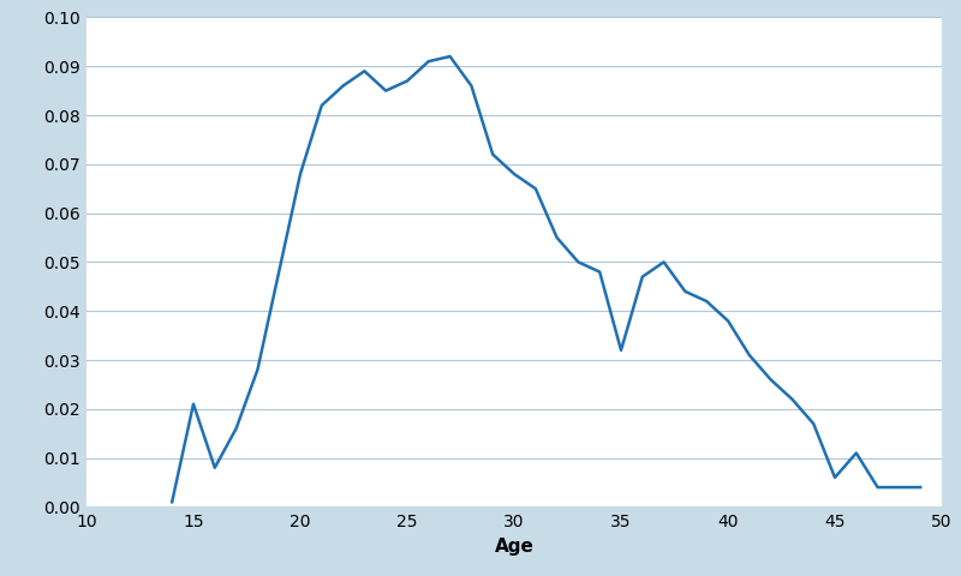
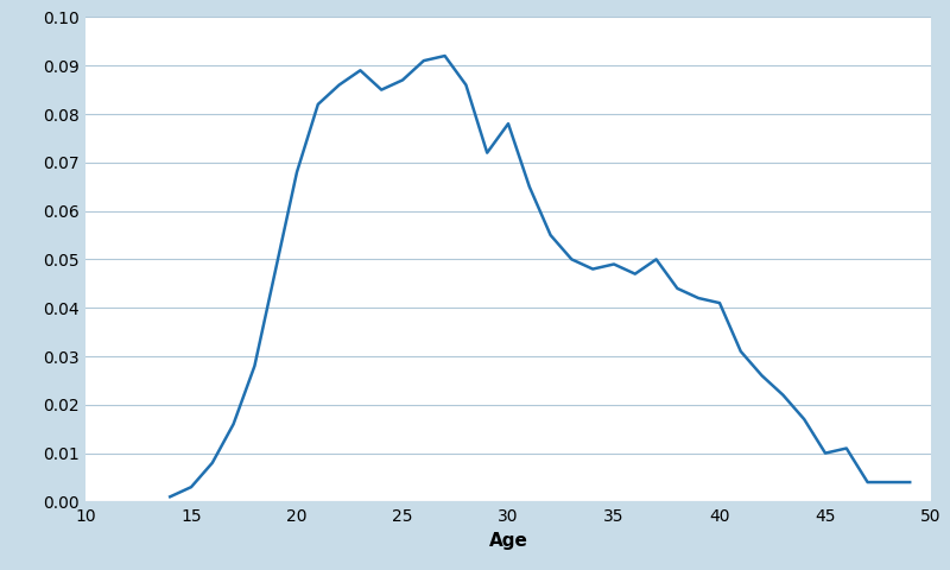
15: 0.021 -> 0.003
30: 0.068 -> 0.078
35: 0.032 -> 0.049
40: 0.038 -> 0.041
45: 0.006 -> 0.010
